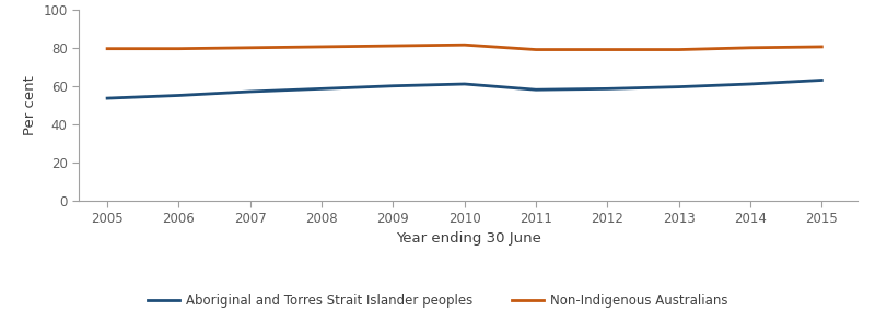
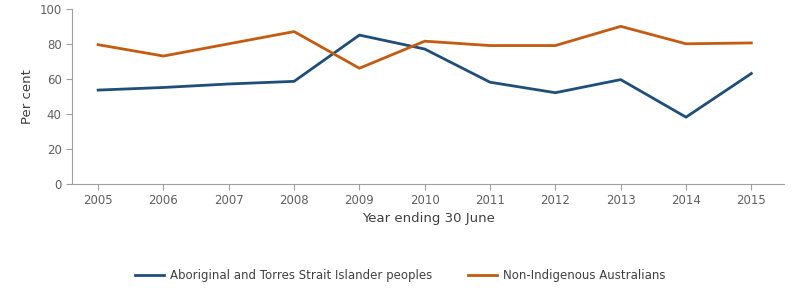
Non-Indigenous Australians/2006: 80 -> 73
Non-Indigenous Australians/2008: 80 -> 87
Aboriginal and Torres Strait Islander peoples/2009: 60 -> 85
Non-Indigenous Australians/2009: 81 -> 66
Aboriginal and Torres Strait Islander peoples/2010: 61 -> 77
Aboriginal and Torres Strait Islander peoples/2012: 58 -> 52
Non-Indigenous Australians/2013: 79 -> 90
Aboriginal and Torres Strait Islander peoples/2014: 61 -> 38
